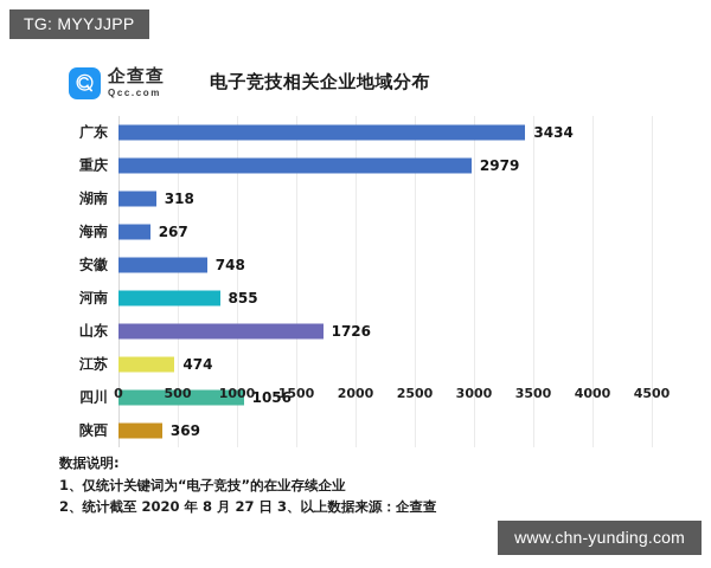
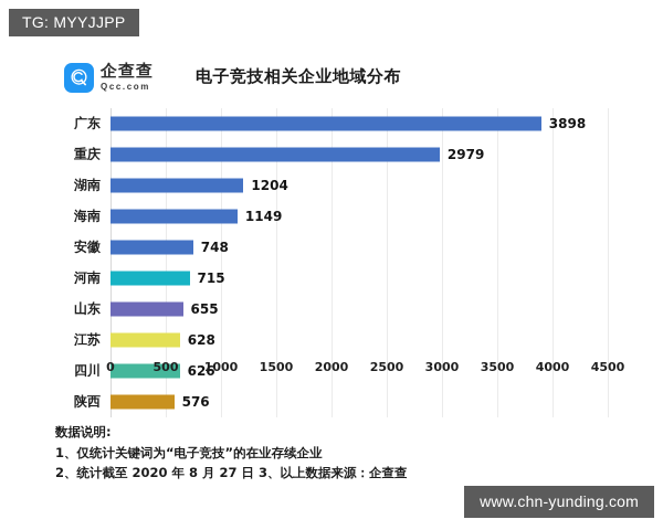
广东: 3434 -> 3898
湖南: 318 -> 1204
海南: 267 -> 1149
河南: 855 -> 715
山东: 1726 -> 655
江苏: 474 -> 628
四川: 1056 -> 626
陕西: 369 -> 576
